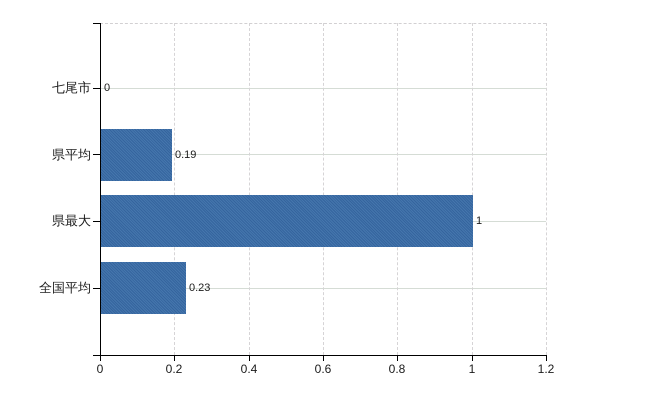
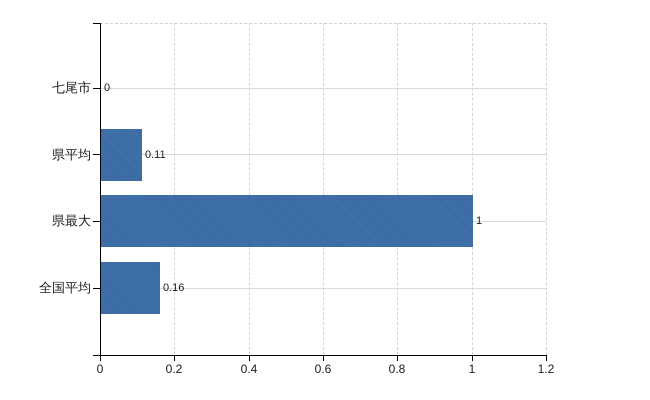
県平均: 0.19 -> 0.11
全国平均: 0.23 -> 0.16
